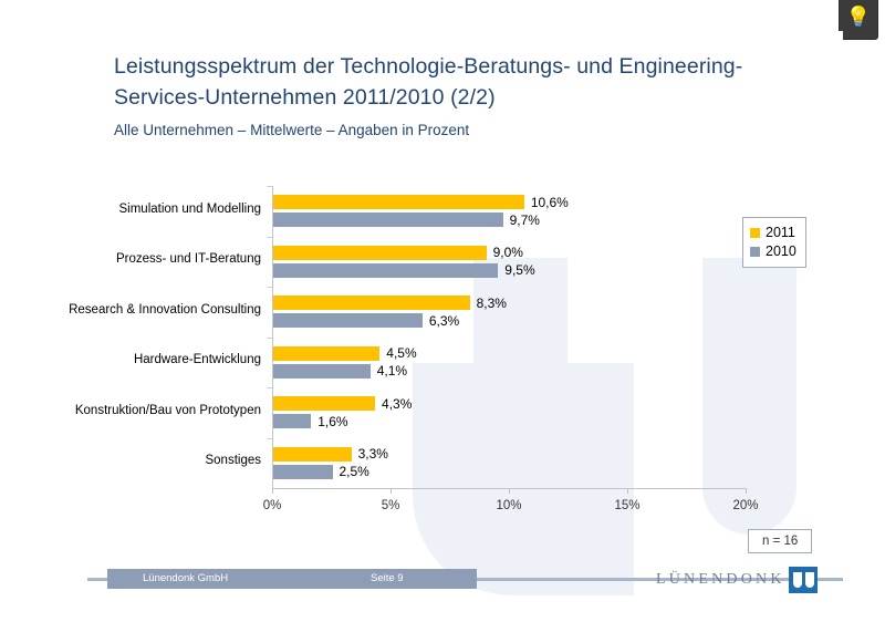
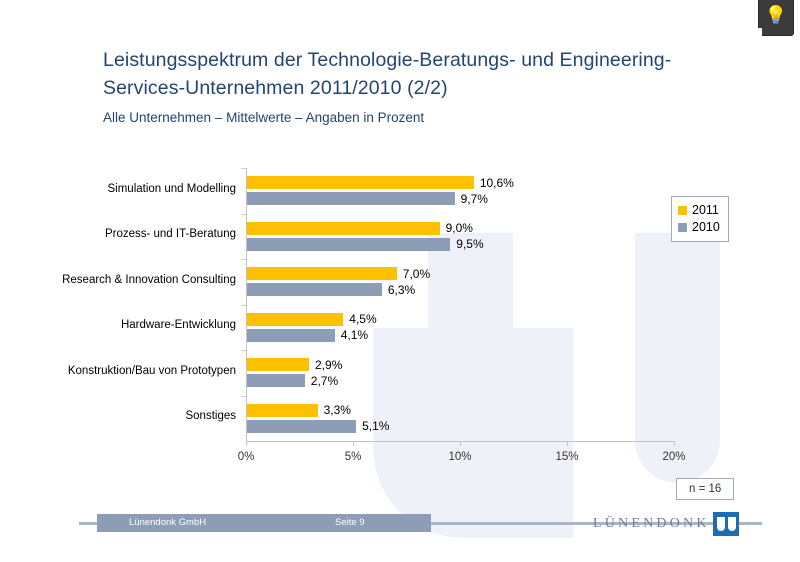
2011/Research & Innovation Consulting: 8,3% -> 7,0%
2011/Konstruktion/Bau von Prototypen: 4,3% -> 2,9%
2010/Konstruktion/Bau von Prototypen: 1,6% -> 2,7%
2010/Sonstiges: 2,5% -> 5,1%
